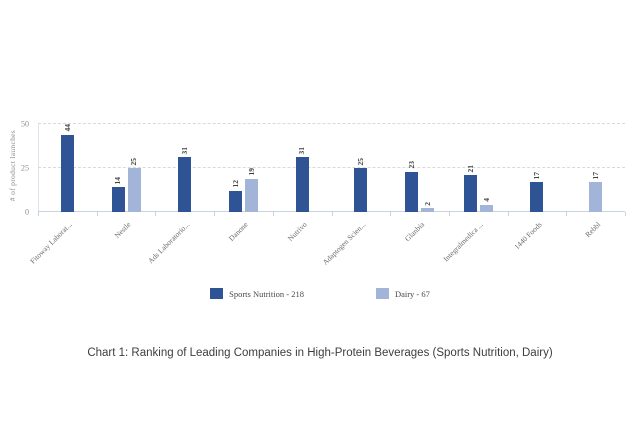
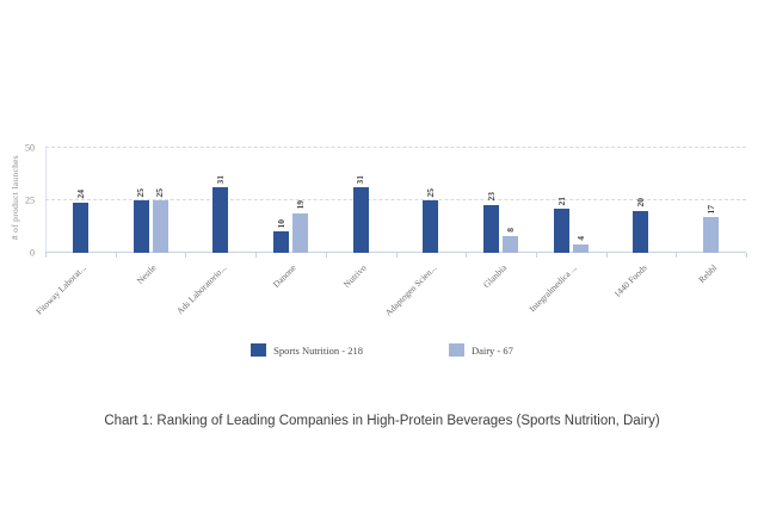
Sports Nutrition - 218/Fitoway Laborat...: 44 -> 24
Sports Nutrition - 218/Nestle: 14 -> 25
Sports Nutrition - 218/Danone: 12 -> 10
Dairy - 67/Glanbia: 2 -> 8
Sports Nutrition - 218/1440 Foods: 17 -> 20
